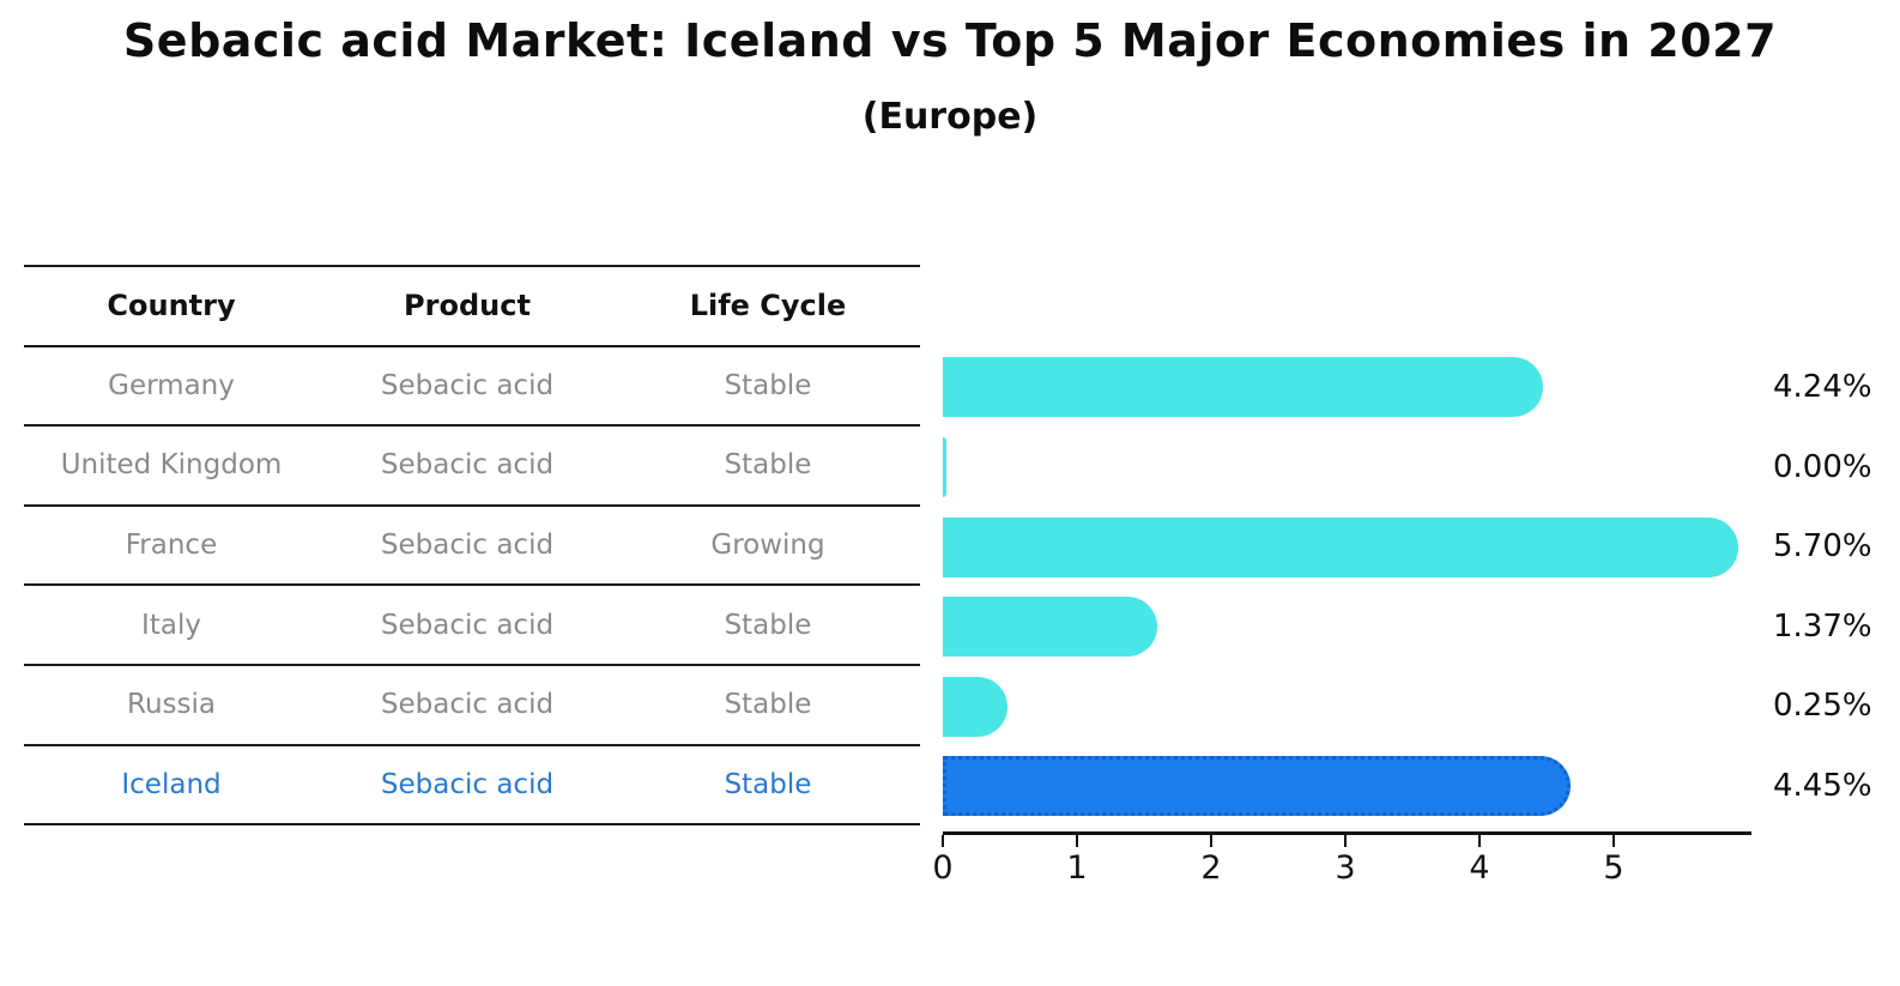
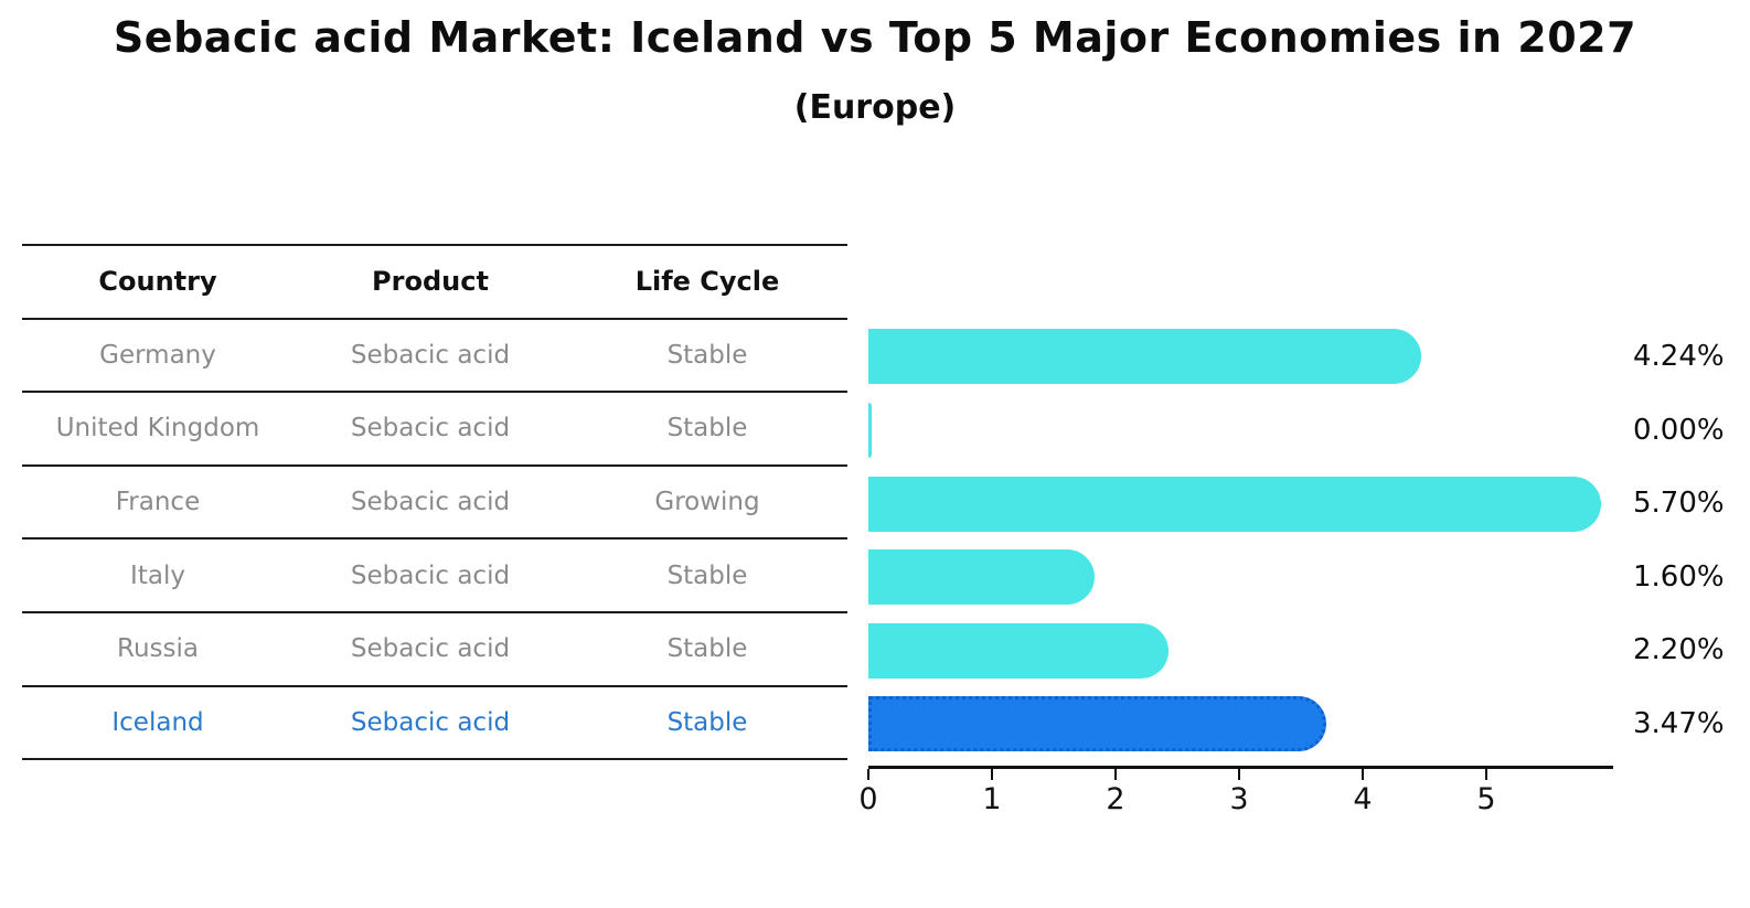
Italy: 1.37% -> 1.60%
Russia: 0.25% -> 2.20%
Iceland: 4.45% -> 3.47%
